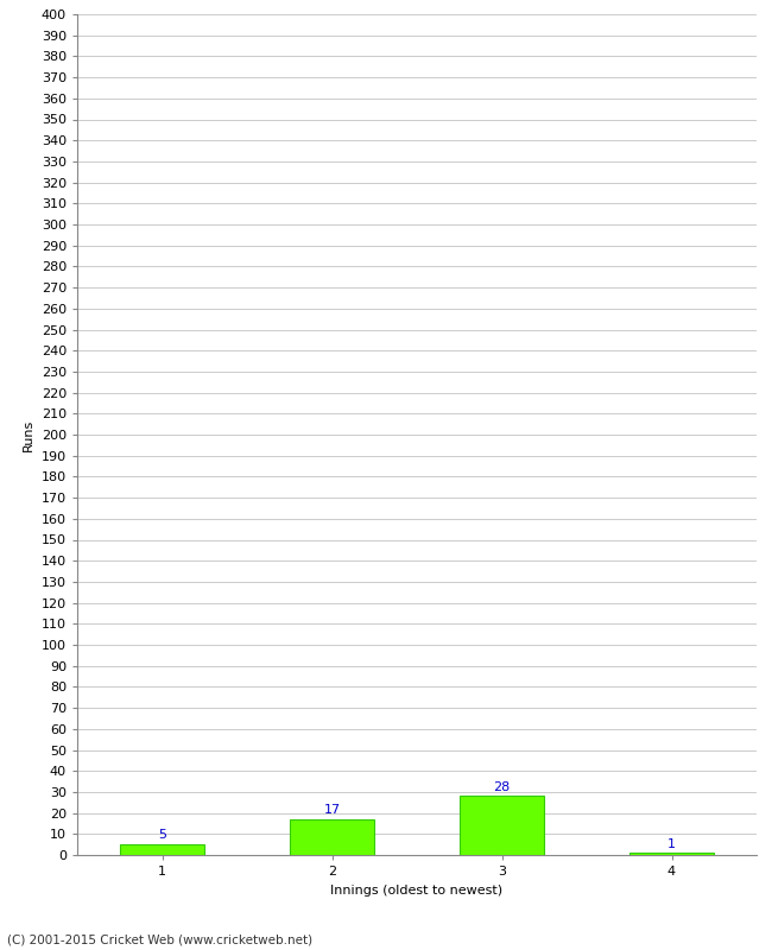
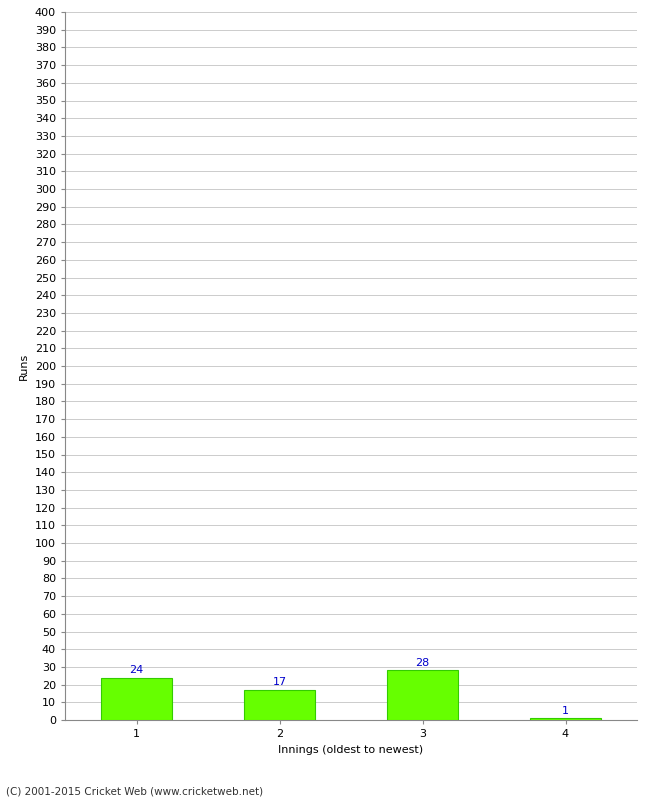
1: 5 -> 24
